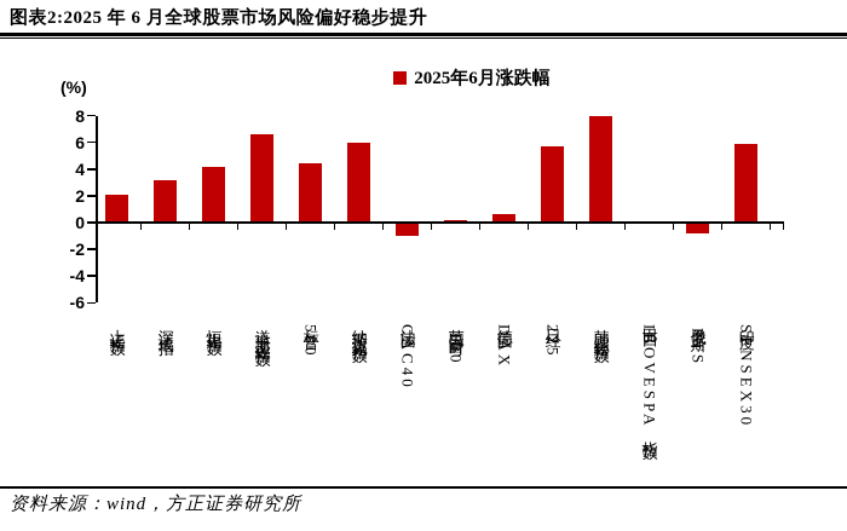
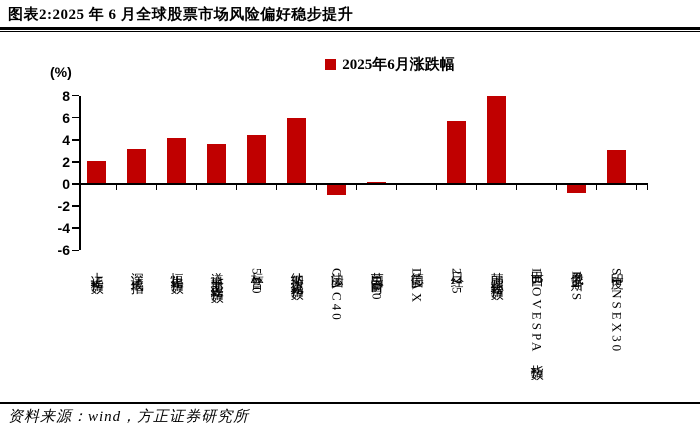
道琼斯工业指数: 6.6 -> 3.6
德国DAX: 0.6 -> 0.1
印度SENSEX30: 5.9 -> 3.1
